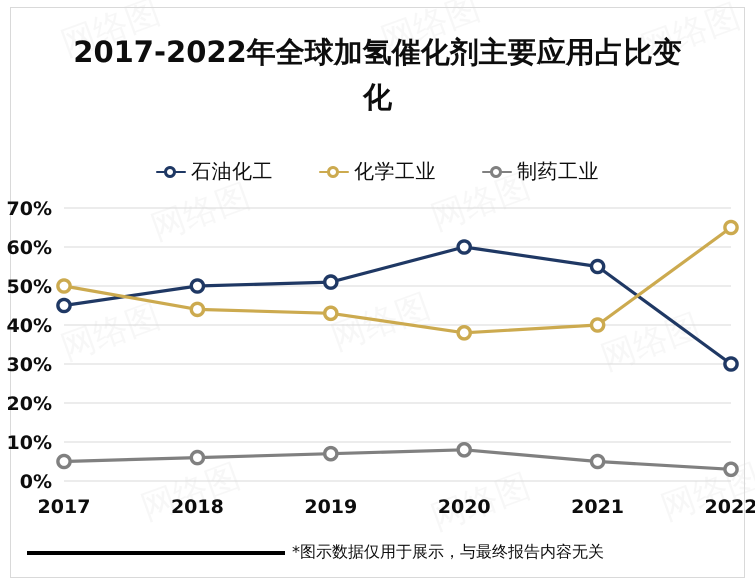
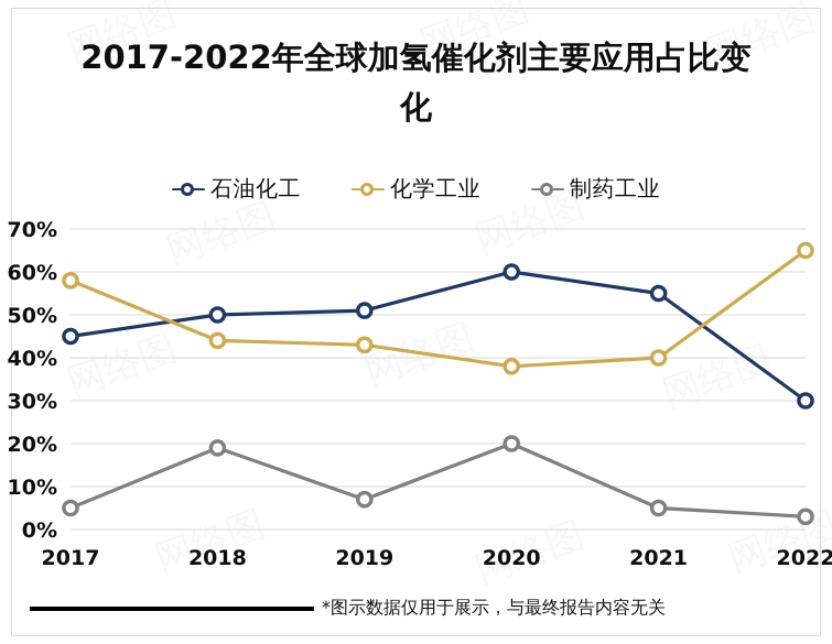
化学工业/2017: 50% -> 58%
制药工业/2018: 6% -> 19%
制药工业/2020: 8% -> 20%
